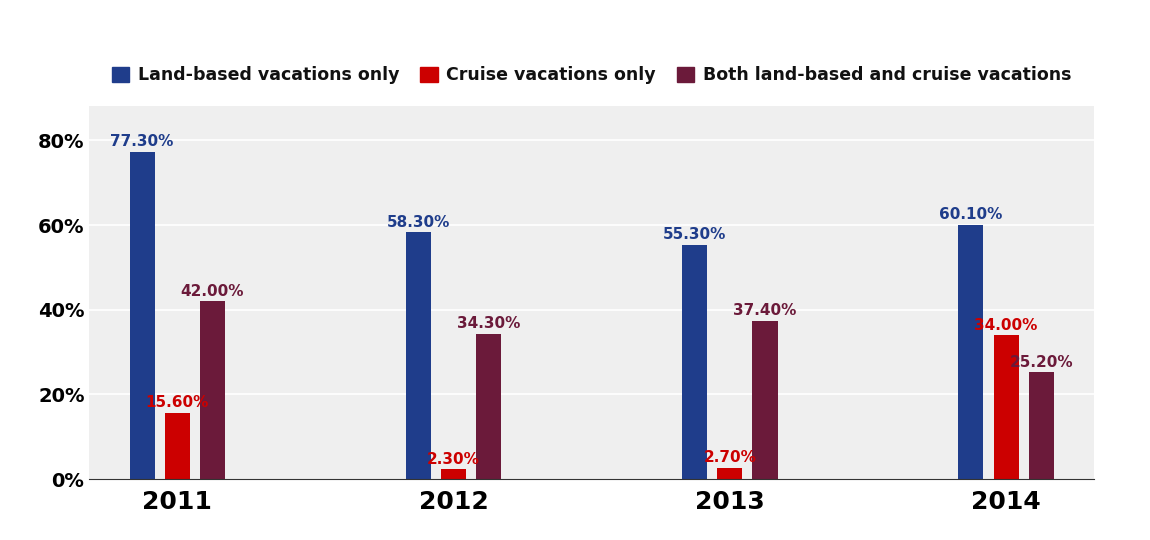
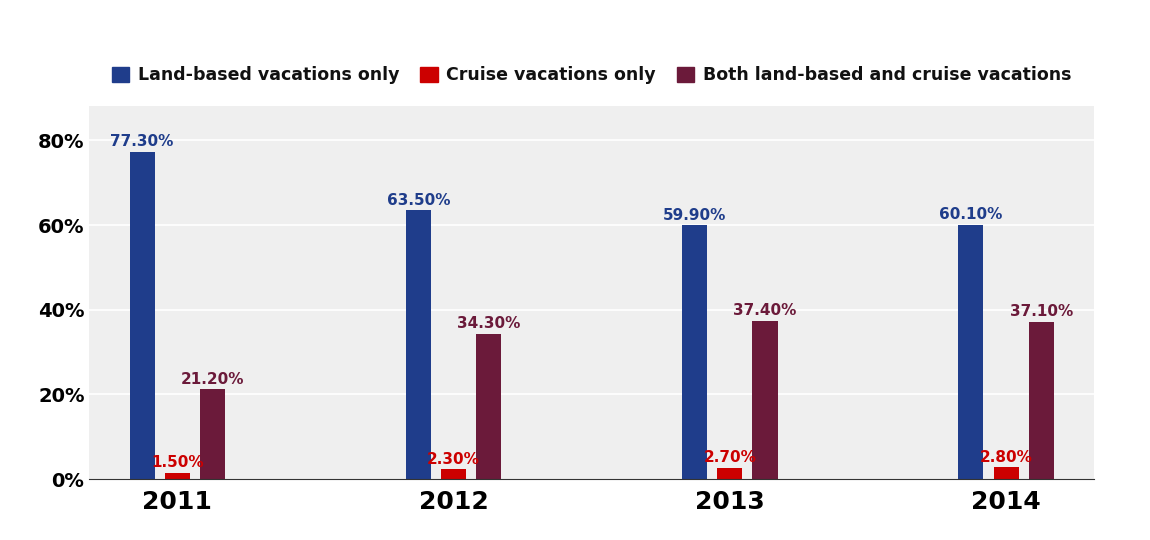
Cruise vacations only/2011: 15.60% -> 1.50%
Both land-based and cruise vacations/2011: 42.00% -> 21.20%
Land-based vacations only/2012: 58.30% -> 63.50%
Land-based vacations only/2013: 55.30% -> 59.90%
Cruise vacations only/2014: 34.00% -> 2.80%
Both land-based and cruise vacations/2014: 25.20% -> 37.10%
